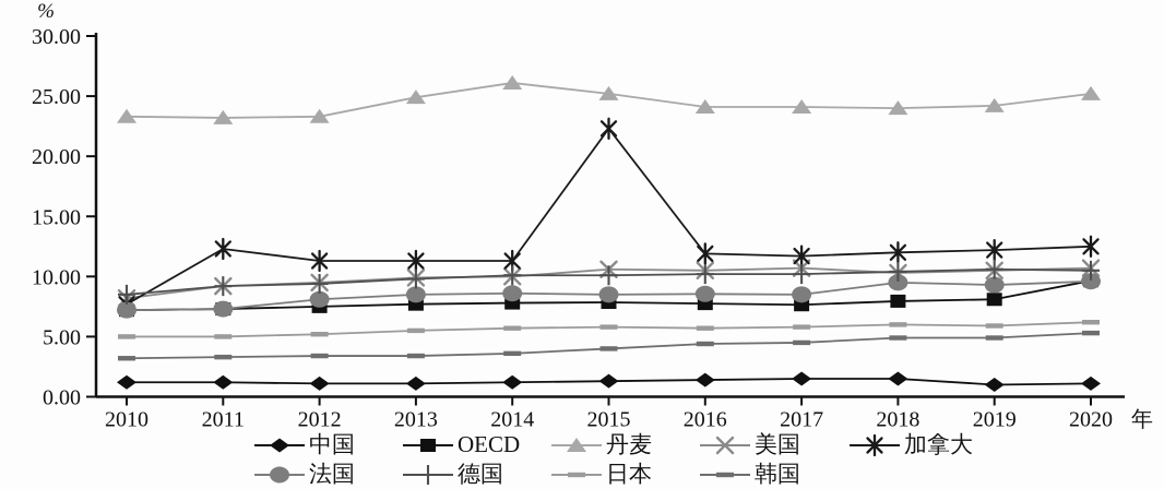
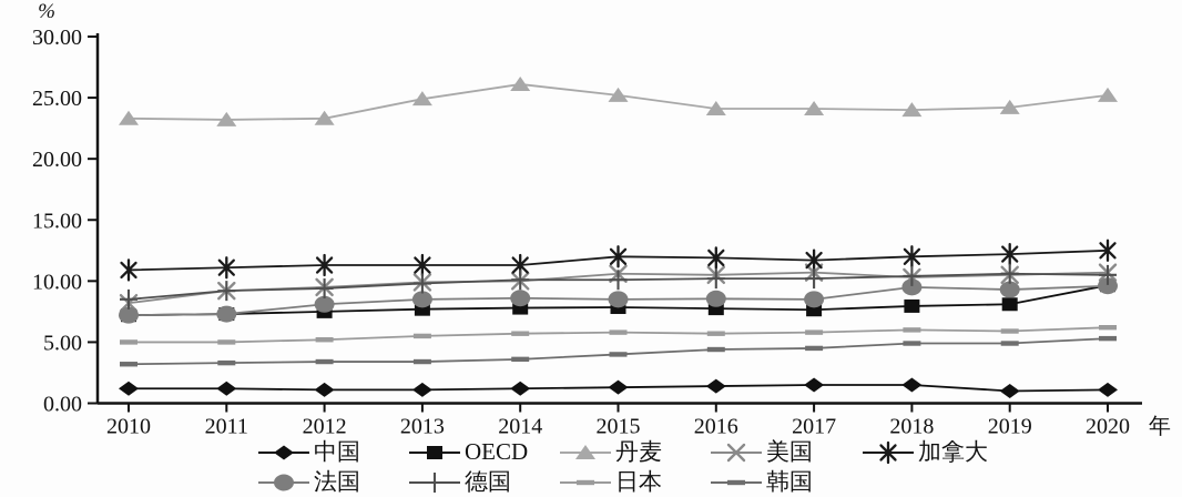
加拿大/2010: 7.7 -> 10.9
加拿大/2011: 12.3 -> 11.1
加拿大/2015: 22.3 -> 12.0
